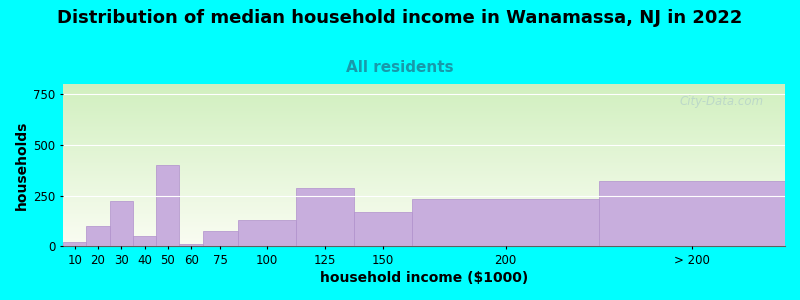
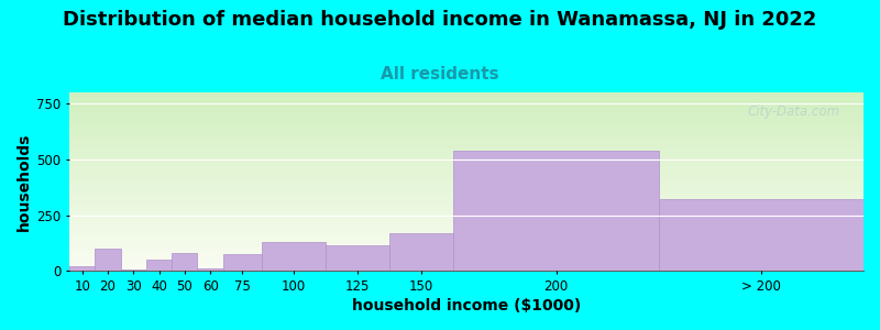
30: 225 -> 5
50: 400 -> 80
125: 285 -> 115
200: 235 -> 540
